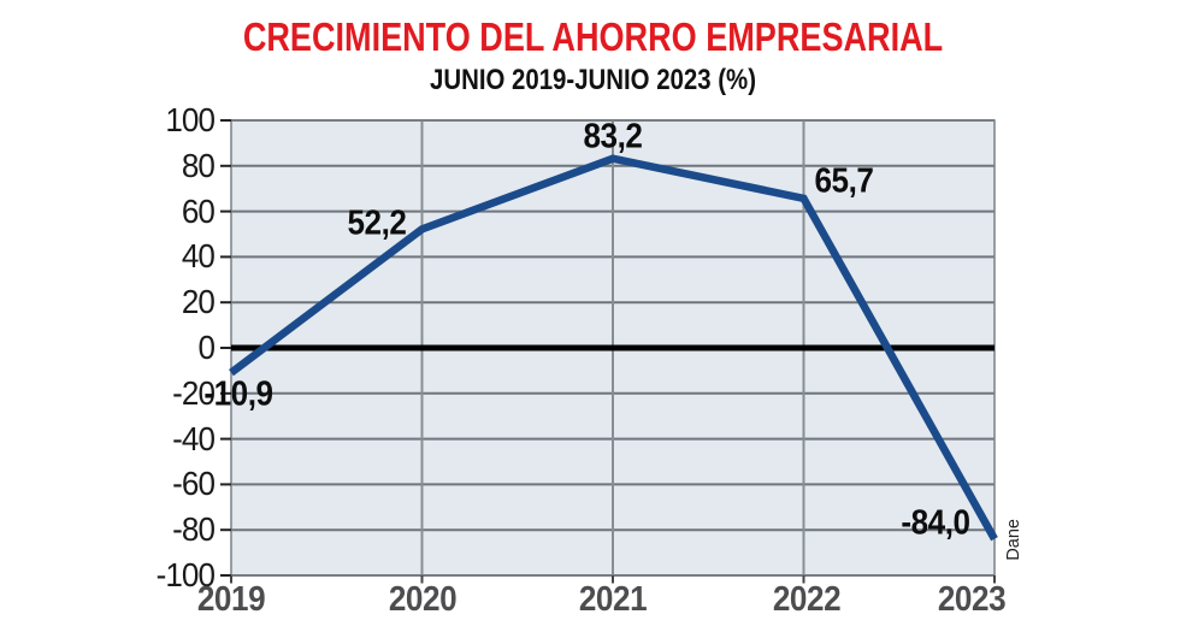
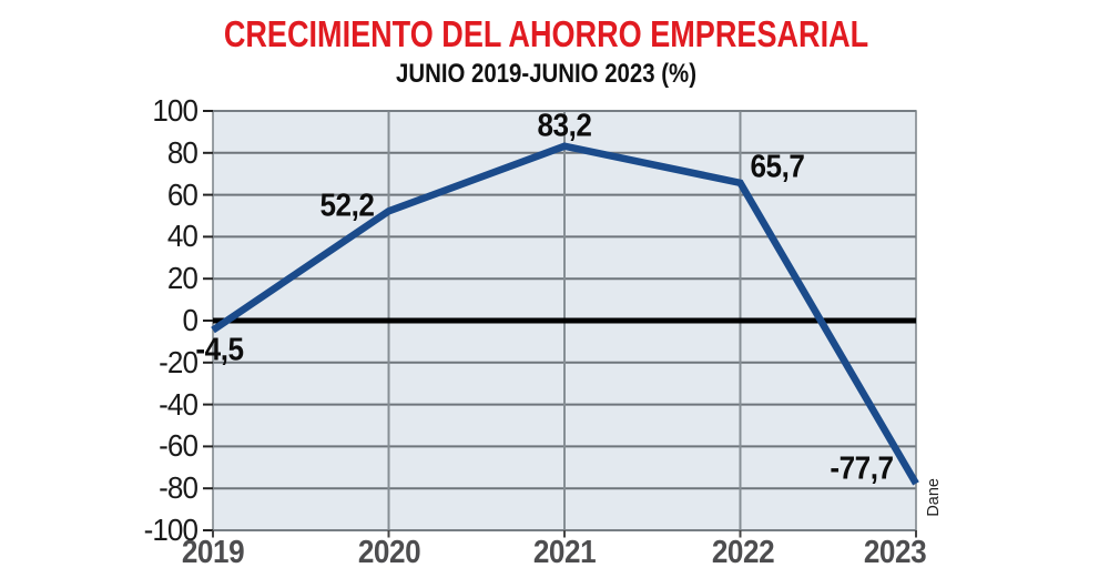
2019: -10,9 -> -4,5
2023: -84,0 -> -77,7
